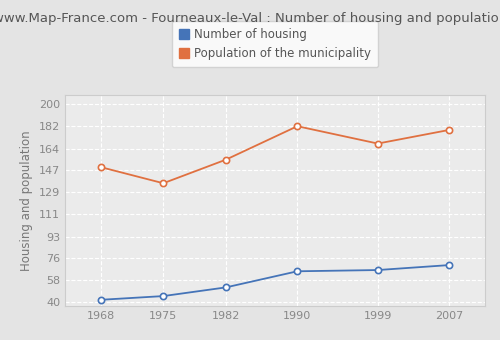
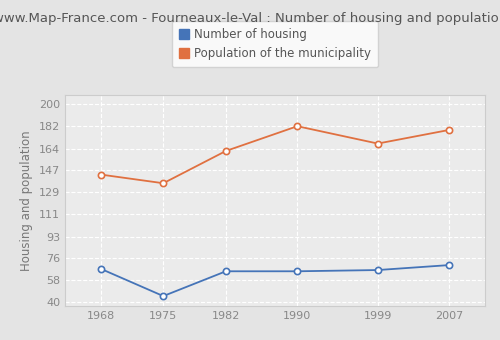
Number of housing/1968: 42 -> 67
Population of the municipality/1968: 149 -> 143
Number of housing/1982: 52 -> 65
Population of the municipality/1982: 155 -> 162
